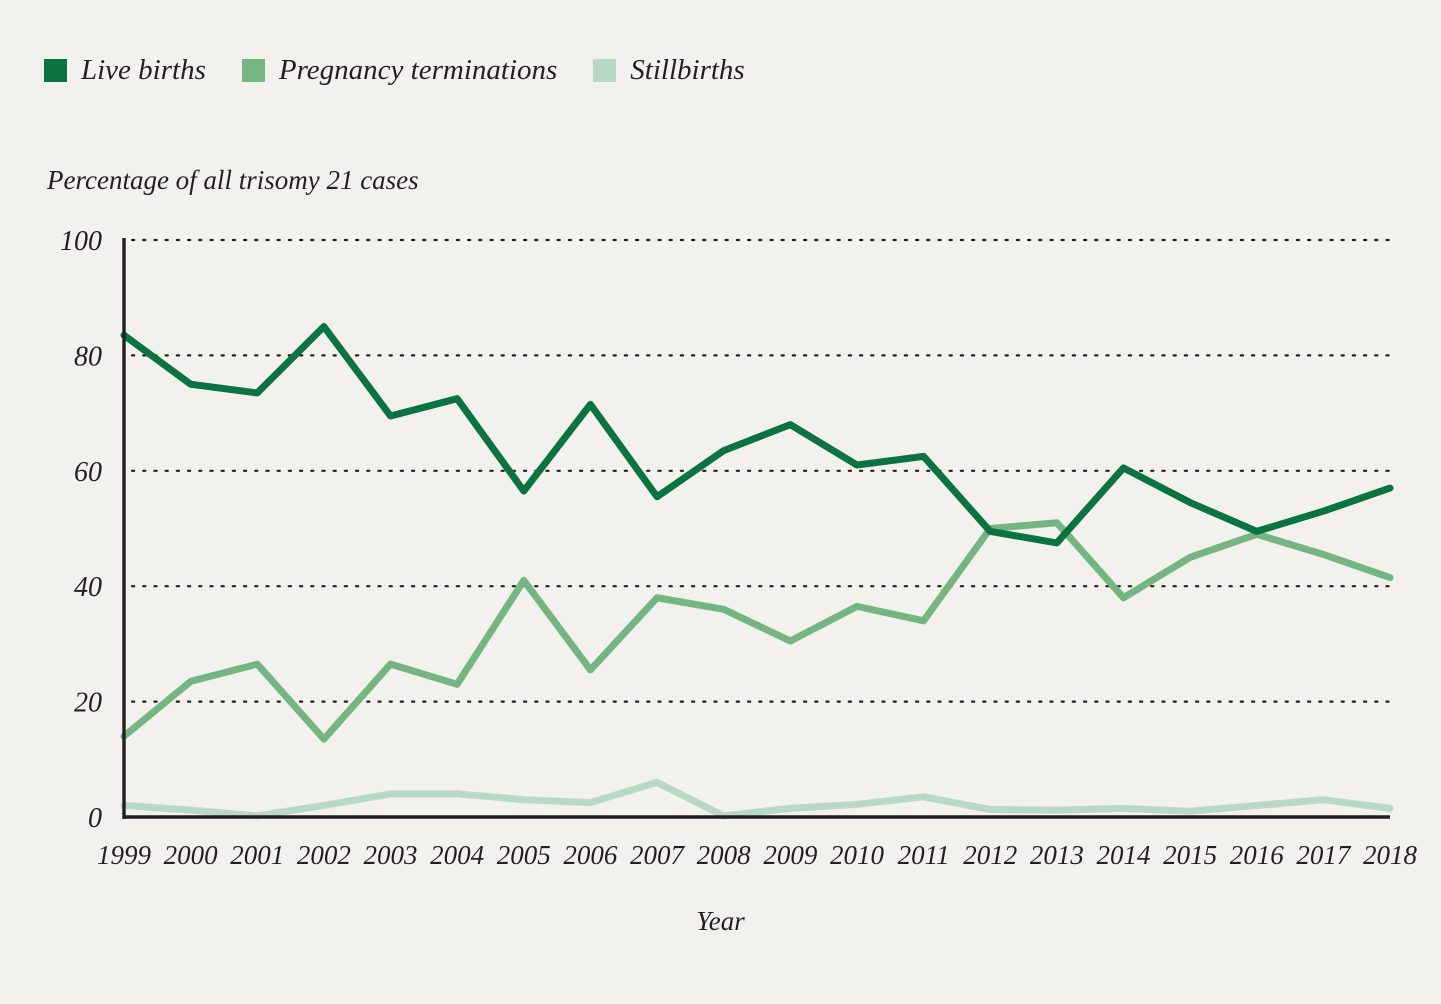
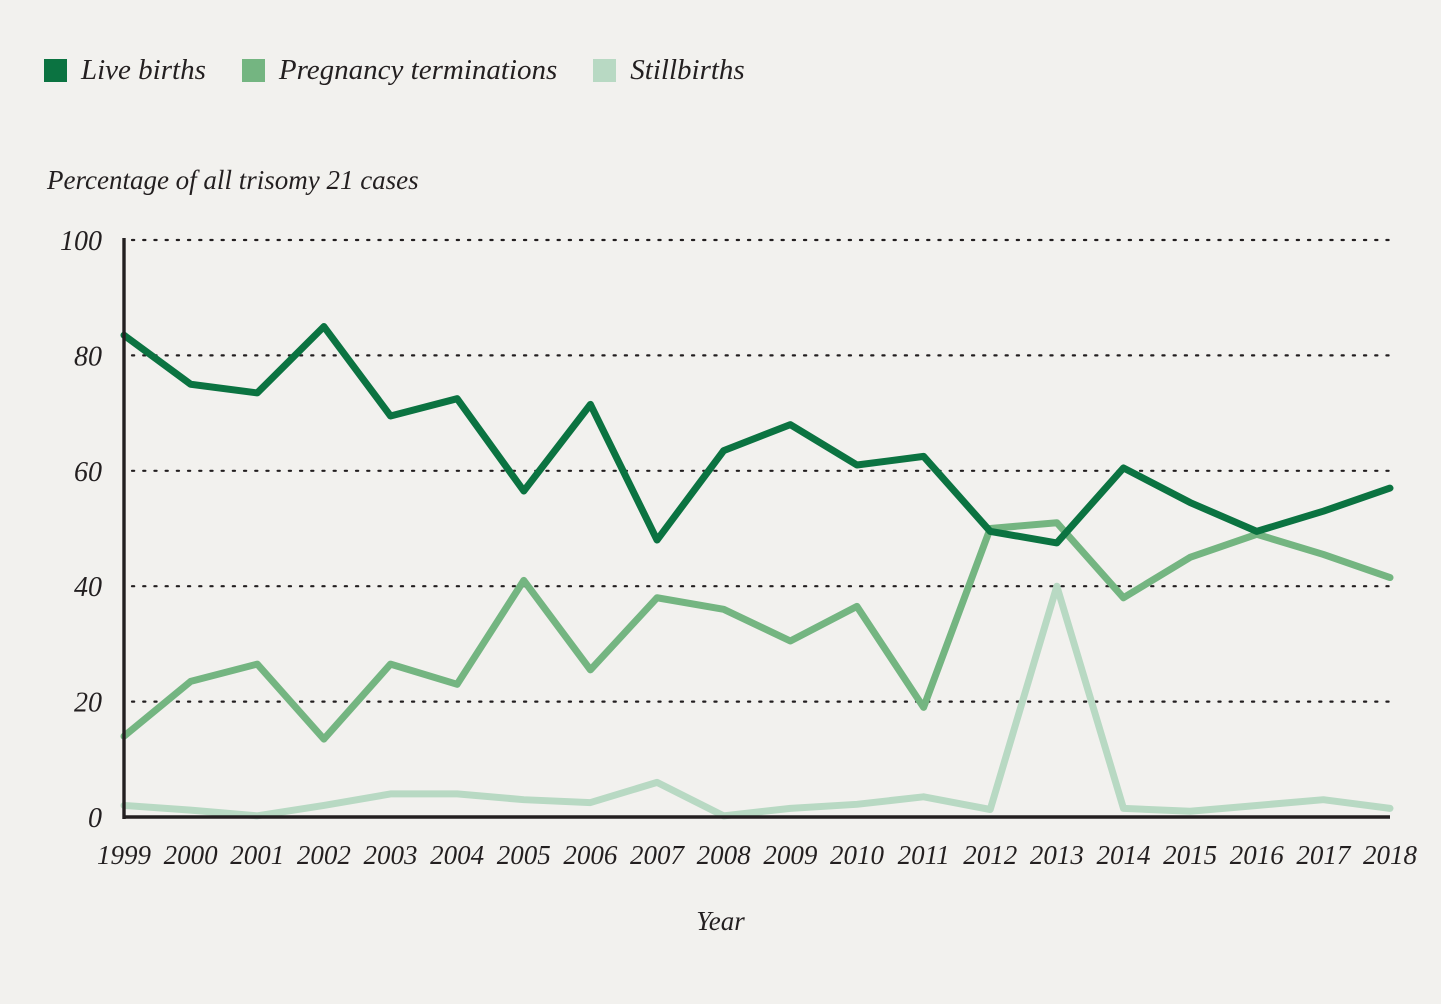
Live births/2007: 56 -> 48
Pregnancy terminations/2011: 34 -> 19
Stillbirths/2013: 1 -> 40
